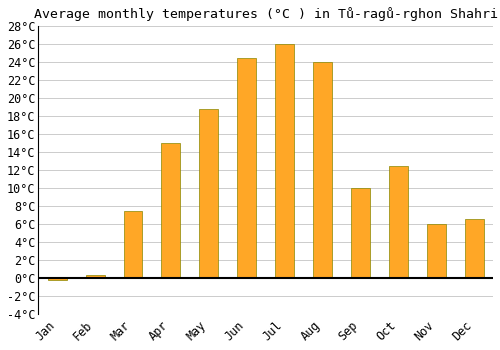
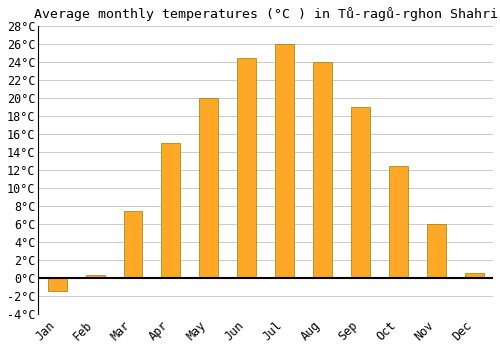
Jan: -0.2°C -> -1.5°C
May: 18.8°C -> 20.0°C
Sep: 10.0°C -> 19.0°C
Dec: 6.6°C -> 0.5°C
